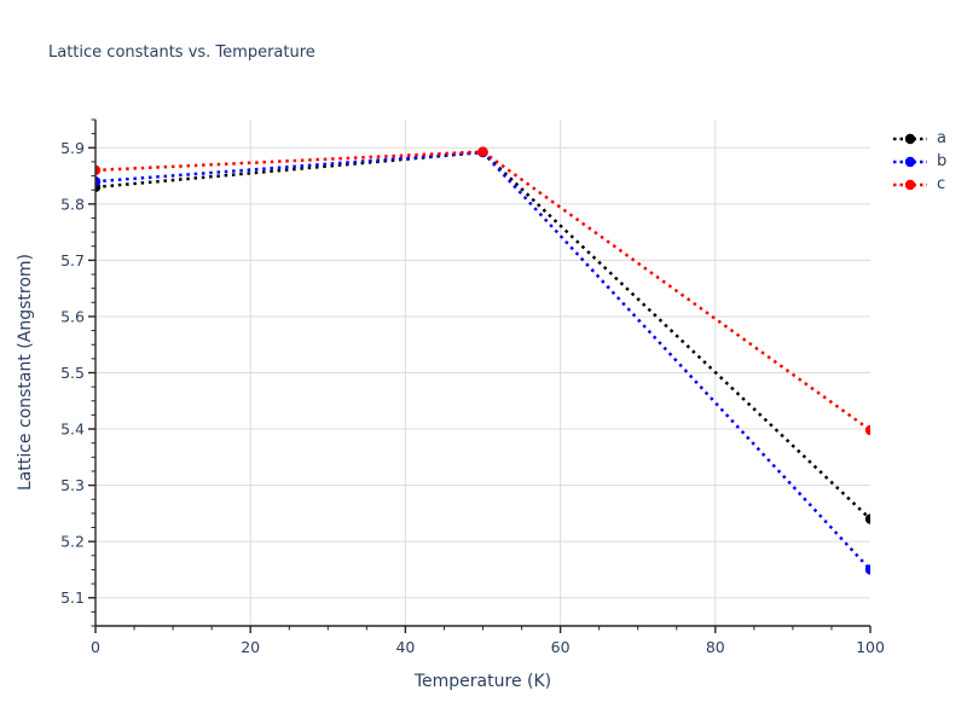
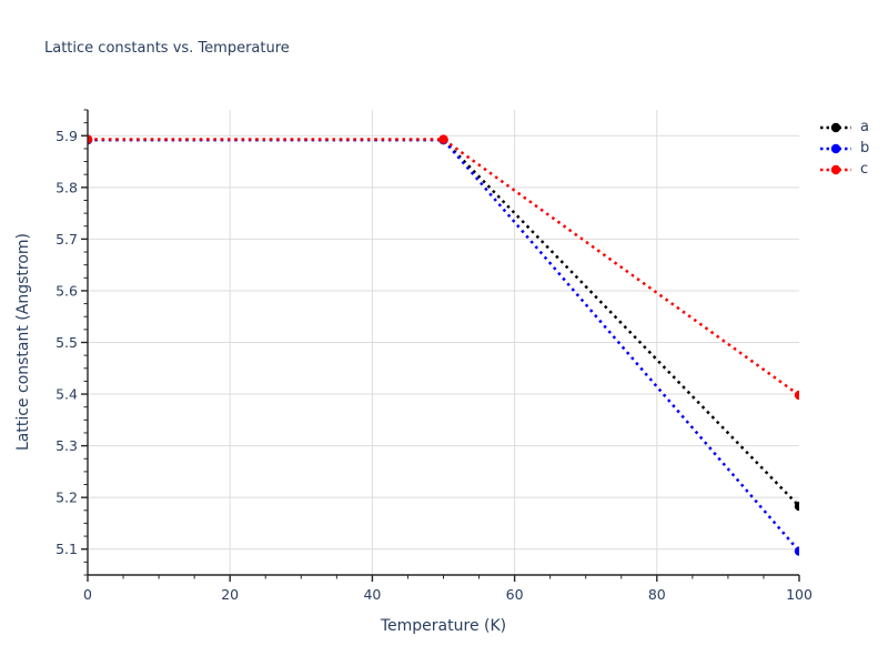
a/0: 5.83 -> 5.89
b/0: 5.84 -> 5.89
c/0: 5.86 -> 5.89
a/100: 5.24 -> 5.18
b/100: 5.15 -> 5.10
